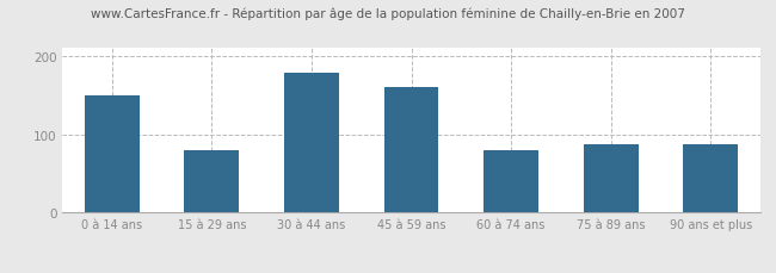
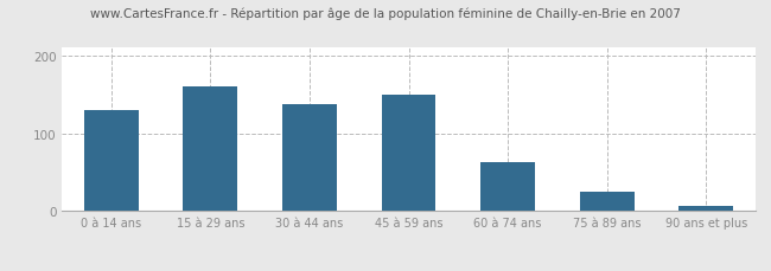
0 à 14 ans: 150 -> 130
15 à 29 ans: 80 -> 160
30 à 44 ans: 178 -> 137
45 à 59 ans: 160 -> 150
60 à 74 ans: 80 -> 63
75 à 89 ans: 88 -> 25
90 ans et plus: 88 -> 7
